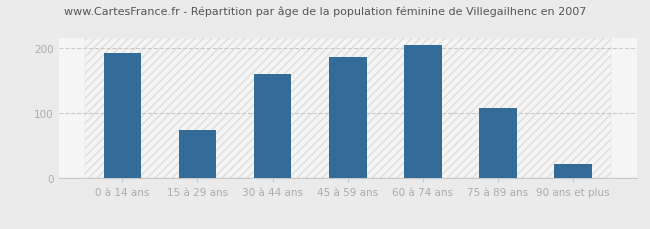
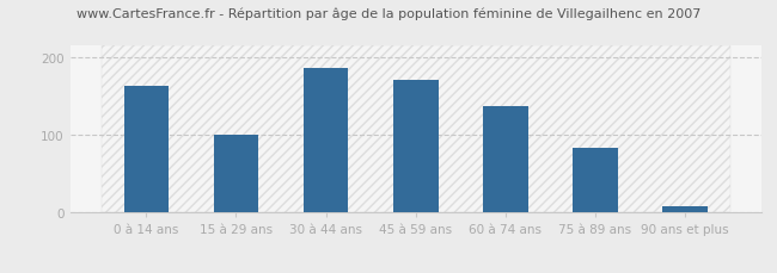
0 à 14 ans: 192 -> 163
15 à 29 ans: 74 -> 100
30 à 44 ans: 160 -> 186
45 à 59 ans: 186 -> 170
60 à 74 ans: 204 -> 137
75 à 89 ans: 108 -> 83
90 ans et plus: 22 -> 8
